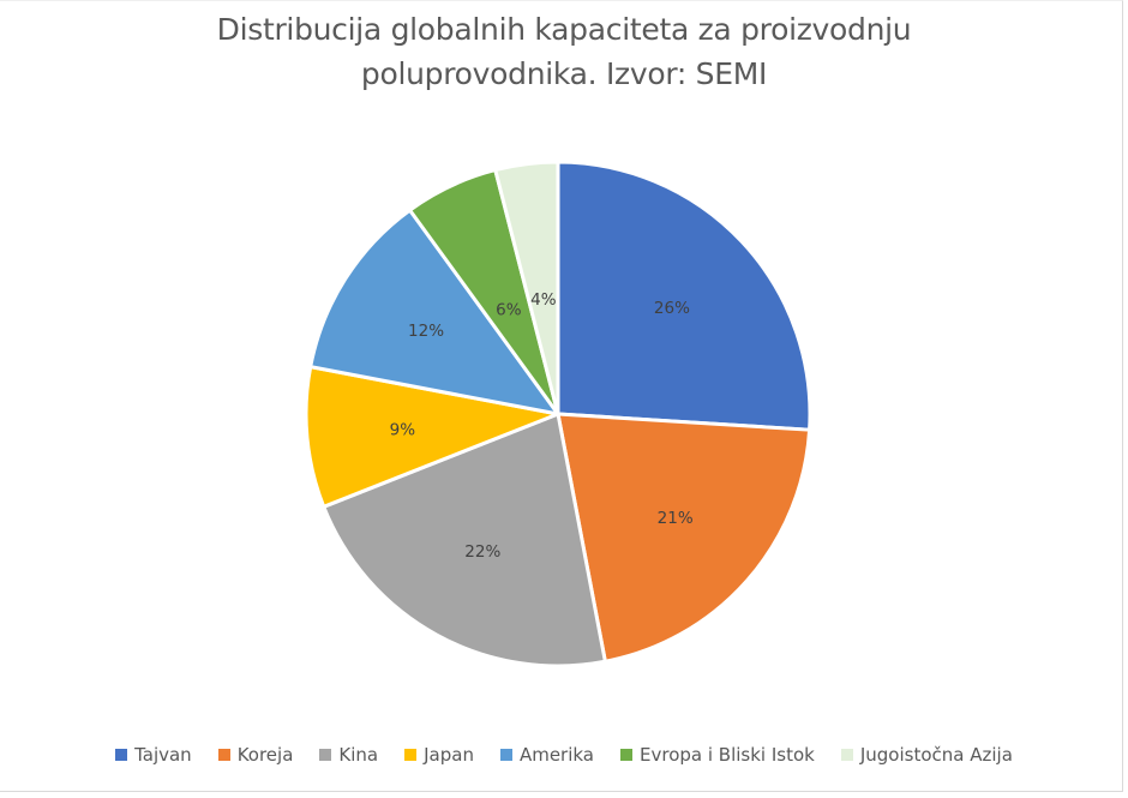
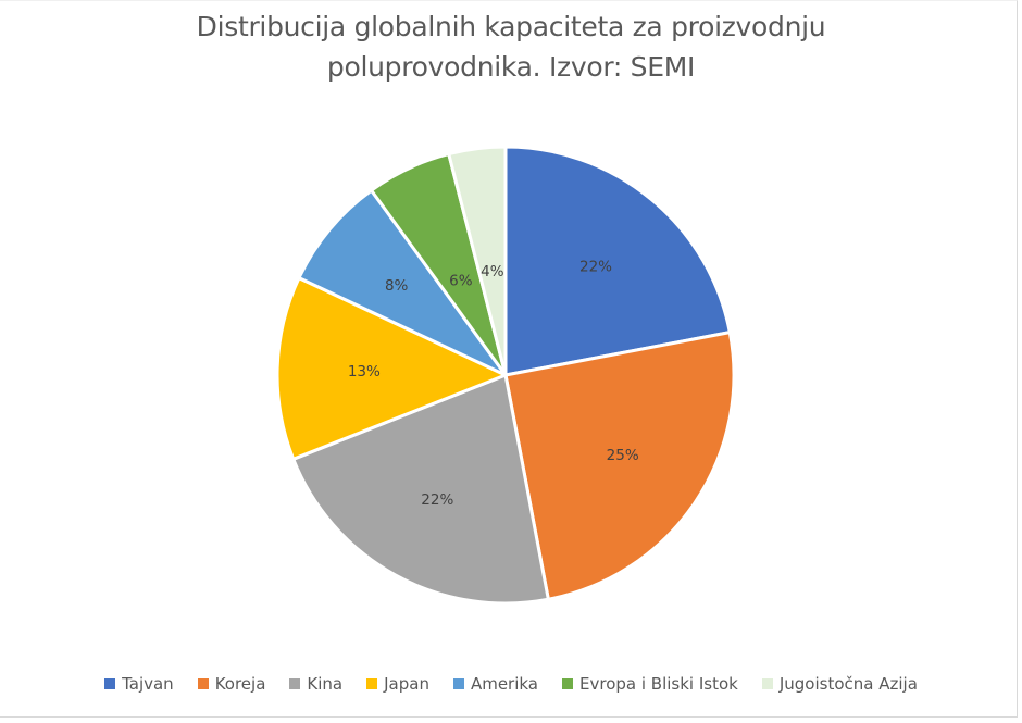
Tajvan: 26% -> 22%
Koreja: 21% -> 25%
Japan: 9% -> 13%
Amerika: 12% -> 8%
